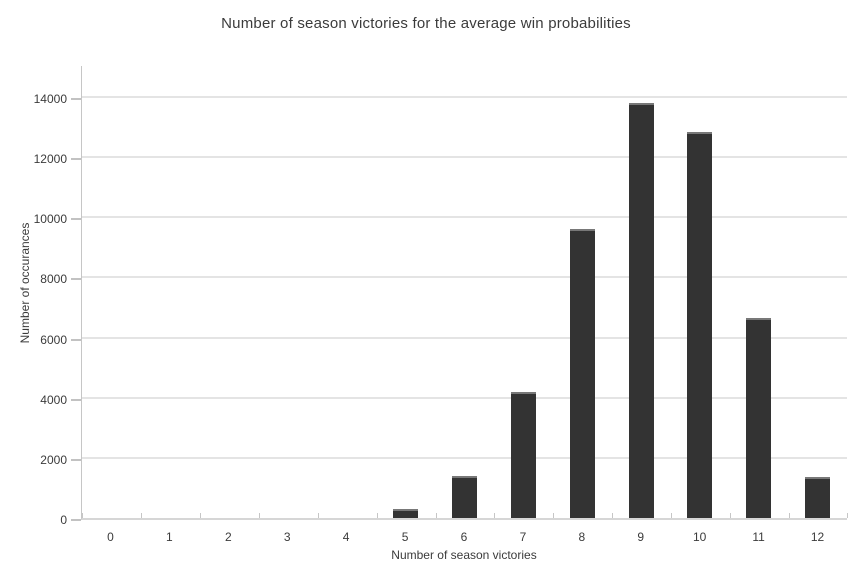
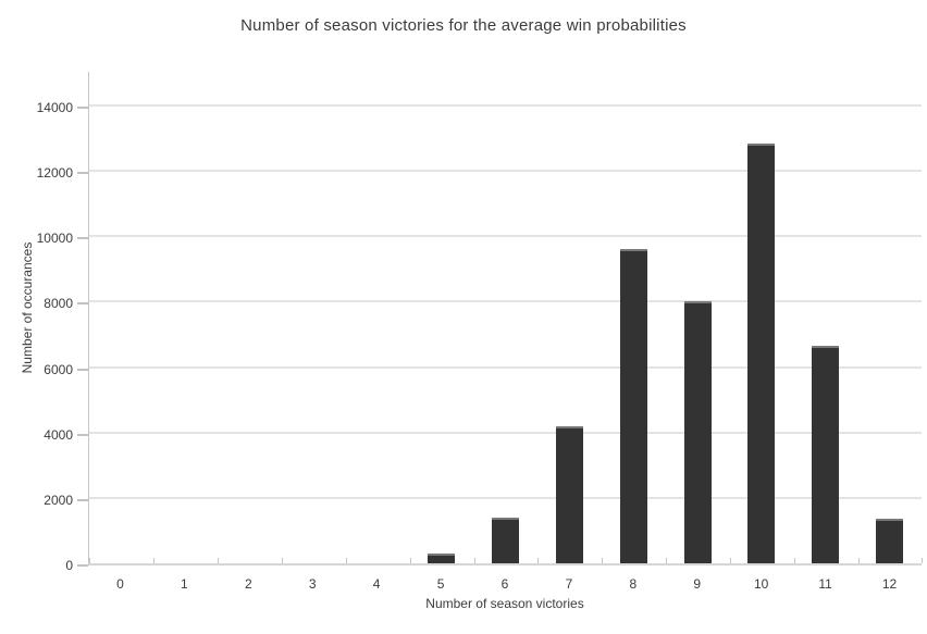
9: 13800 -> 8000
